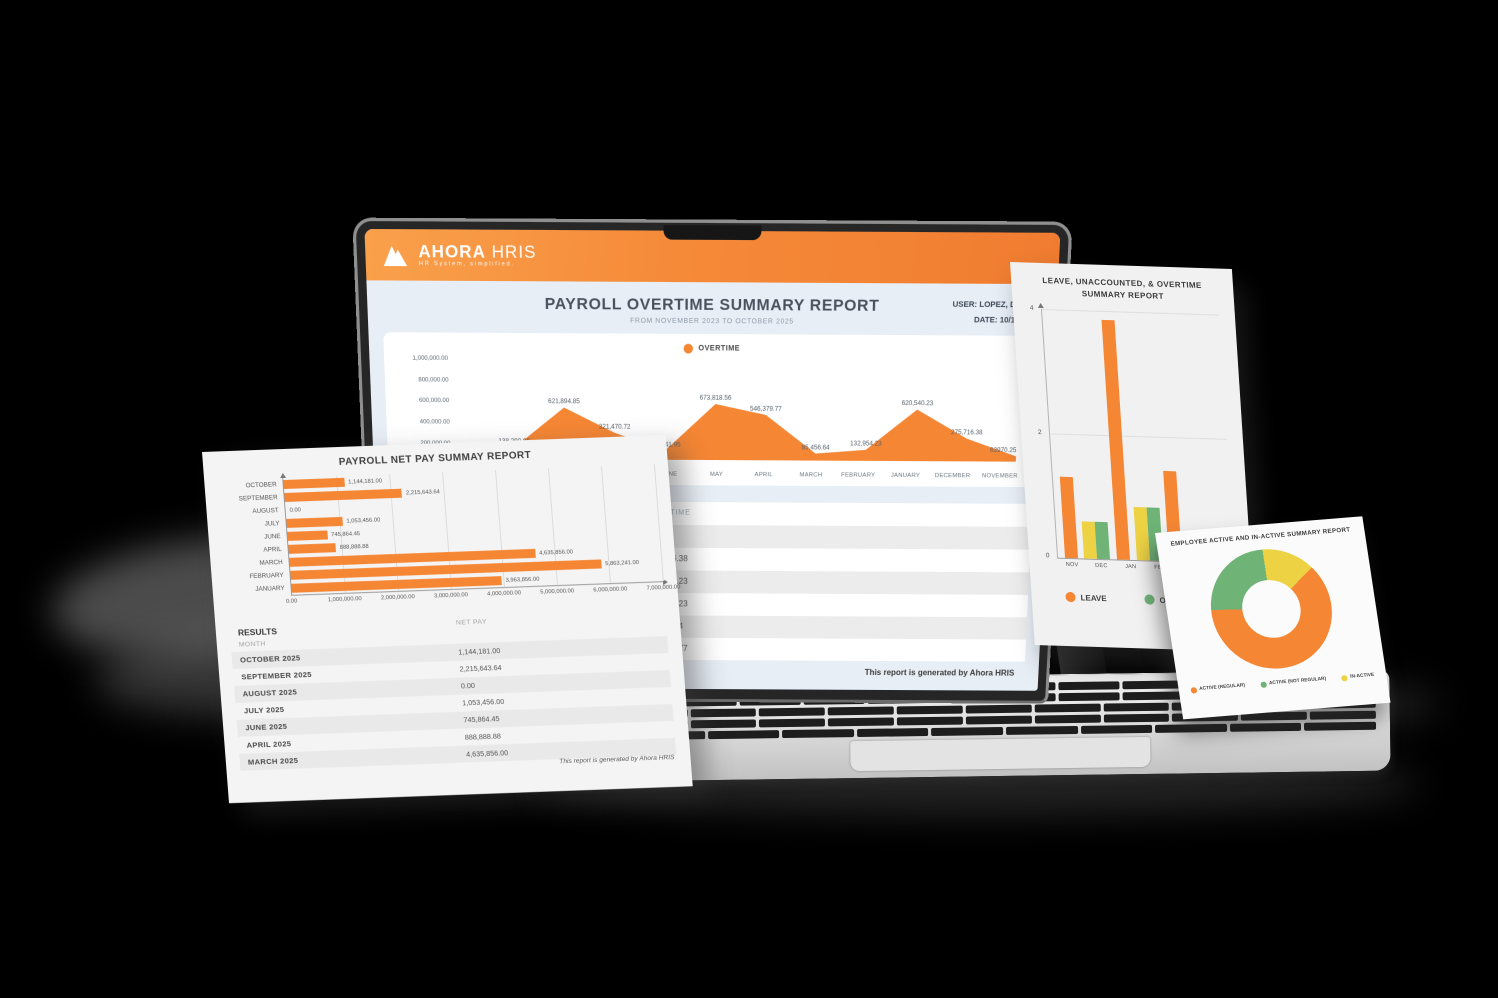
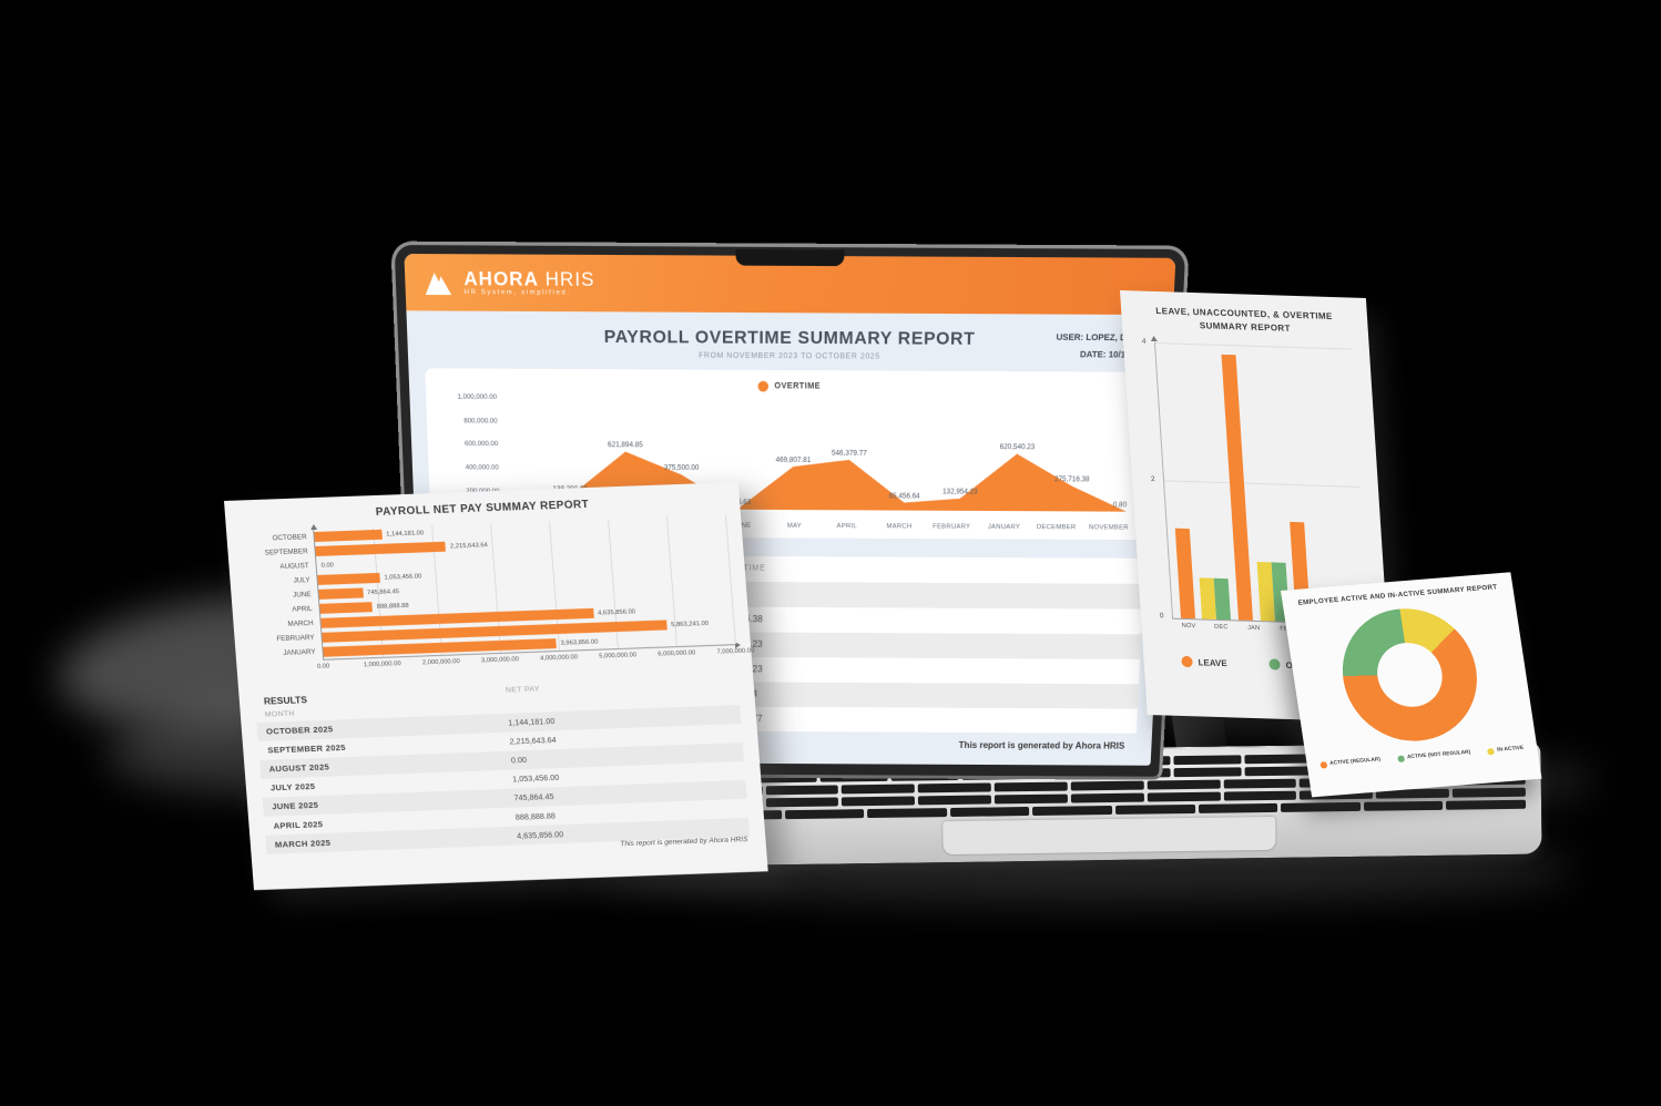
PAYROLL OVERTIME SUMMARY REPORT/JULY: 321,470.72 -> 375,500.00
PAYROLL OVERTIME SUMMARY REPORT/JUNE: 110,641.95 -> 3,155.63
PAYROLL OVERTIME SUMMARY REPORT/MAY: 673,818.56 -> 469,807.81
PAYROLL OVERTIME SUMMARY REPORT/NOVEMBER: 63970.25 -> 0.80
